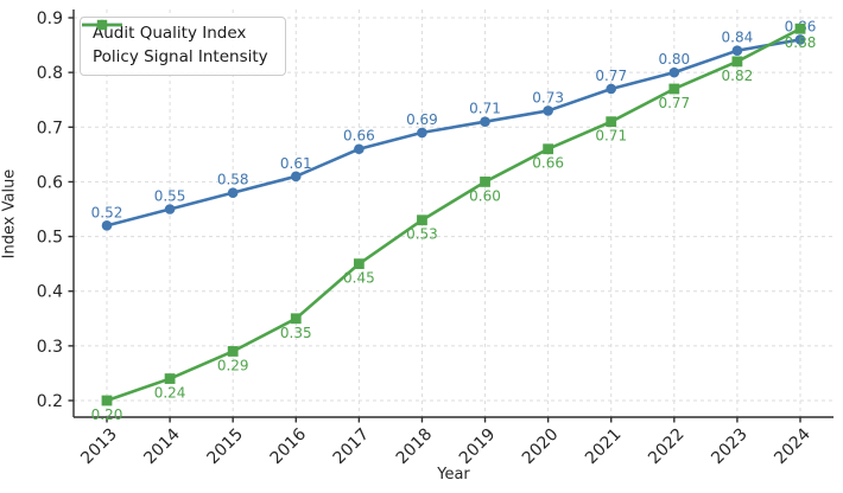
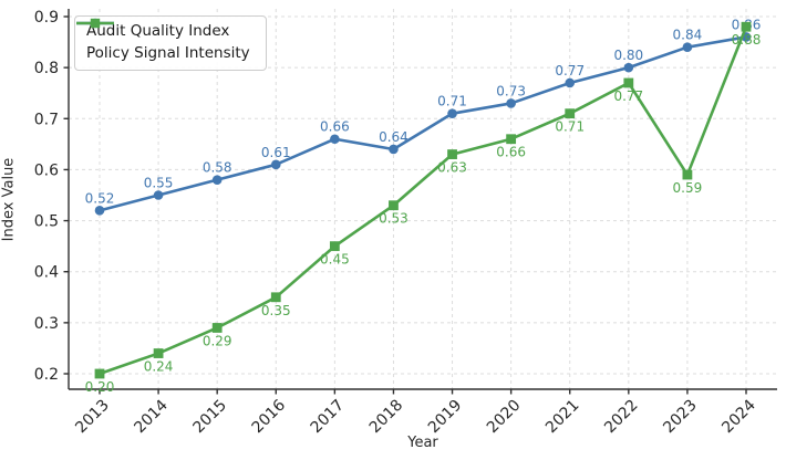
Audit Quality Index/2018: 0.69 -> 0.64
Policy Signal Intensity/2019: 0.60 -> 0.63
Policy Signal Intensity/2023: 0.82 -> 0.59
